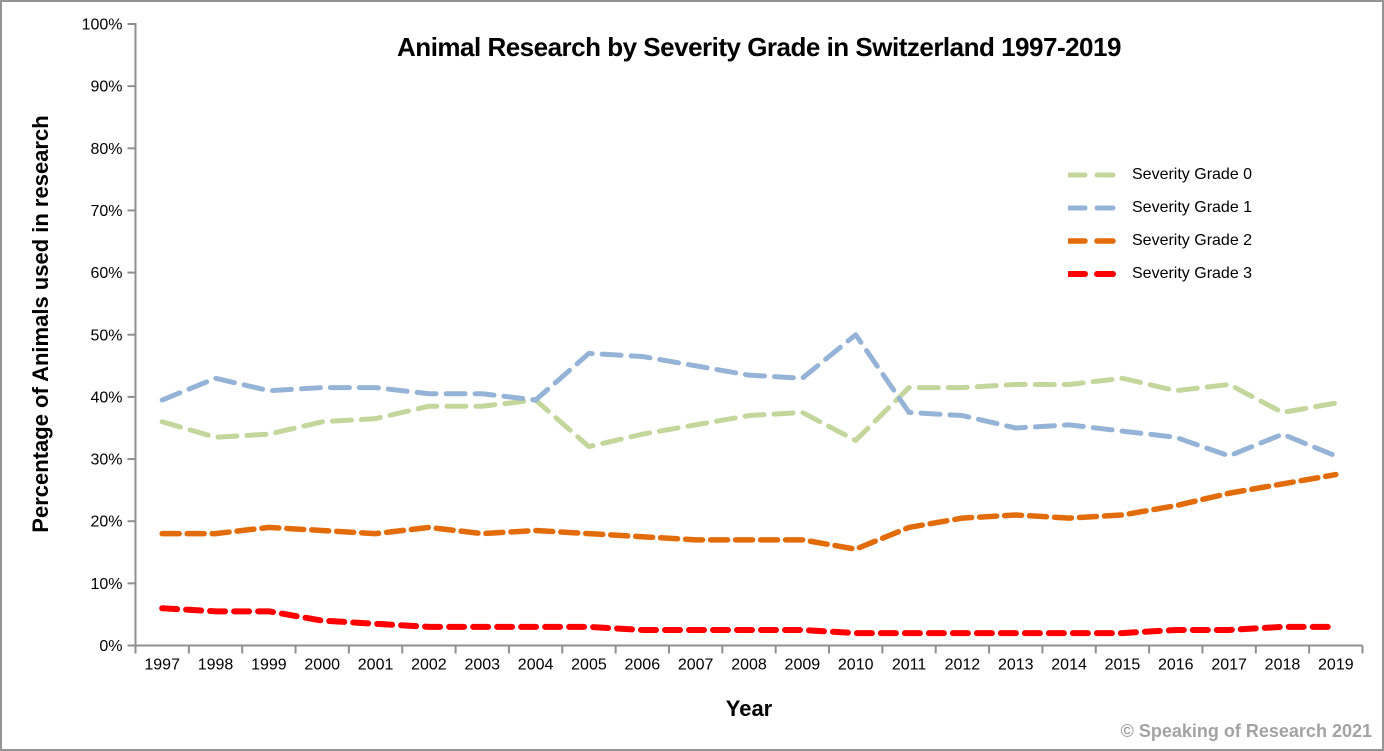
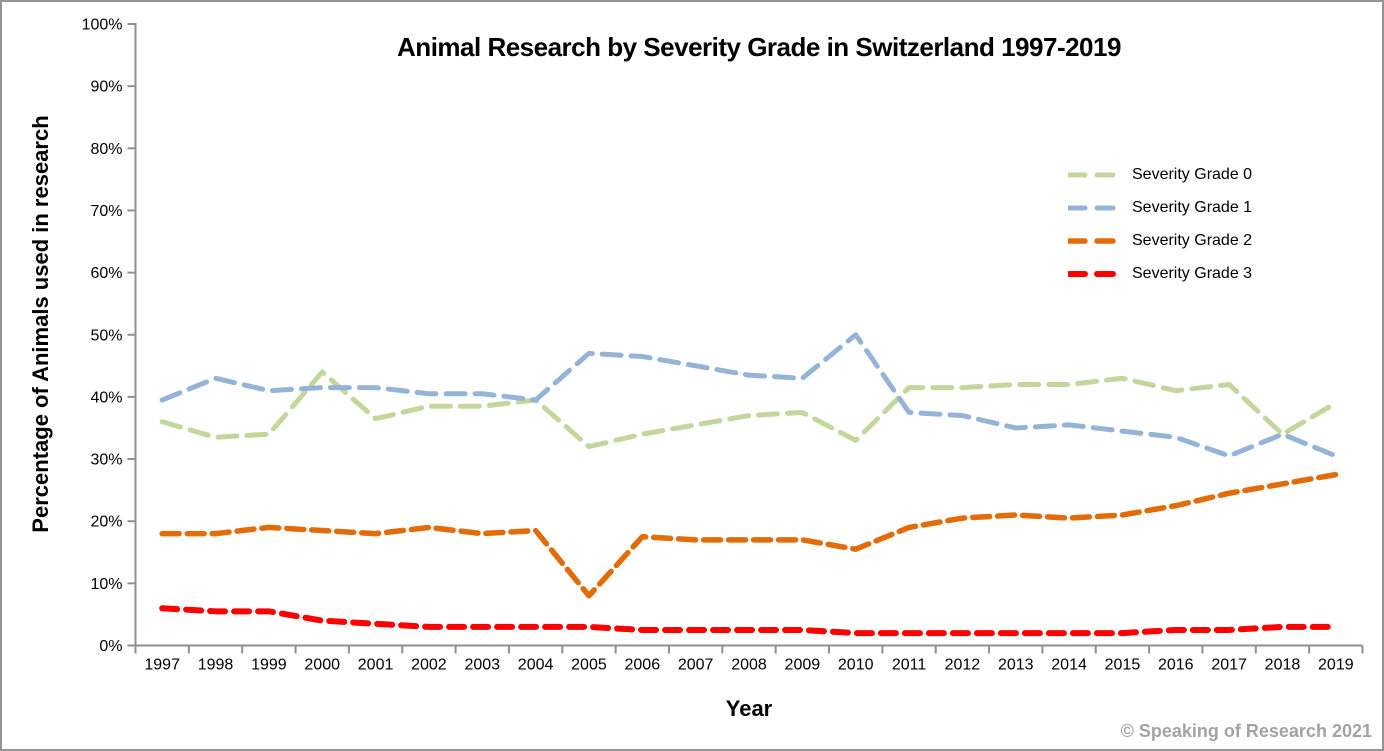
Severity Grade 0/2000: 36% -> 44%
Severity Grade 2/2005: 18% -> 8%
Severity Grade 0/2018: 38% -> 34%
